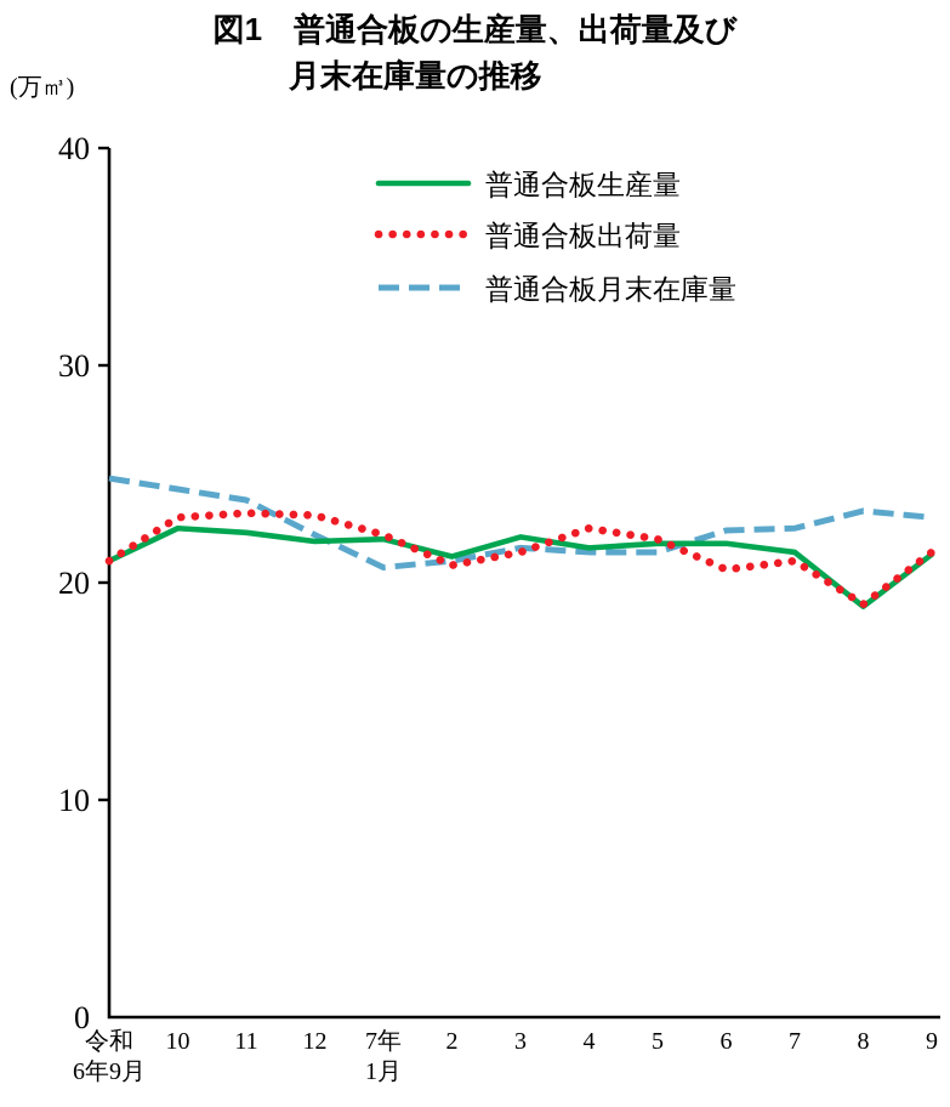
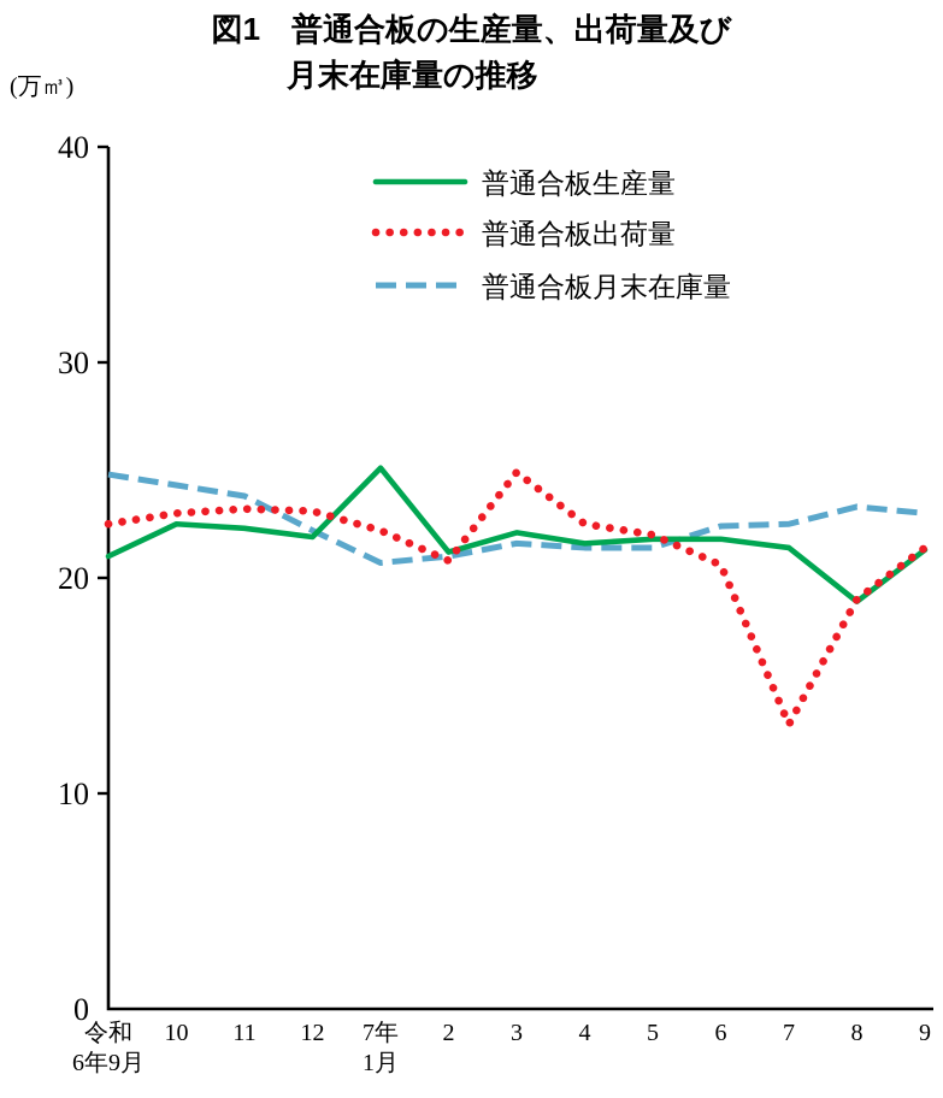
普通合板出荷量/令和 6年9月: 21.0 -> 22.5
普通合板生産量/7年 1月: 22.0 -> 25.1
普通合板出荷量/3: 21.4 -> 24.9
普通合板出荷量/7: 21.0 -> 13.2
